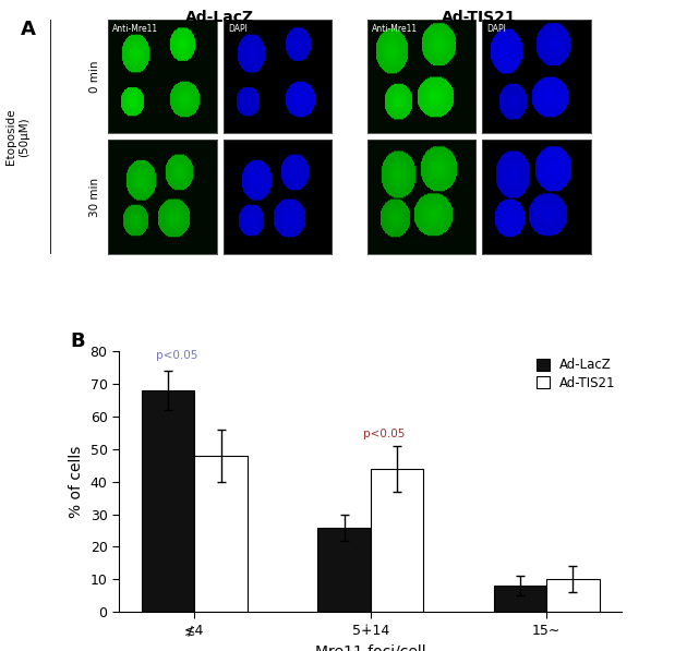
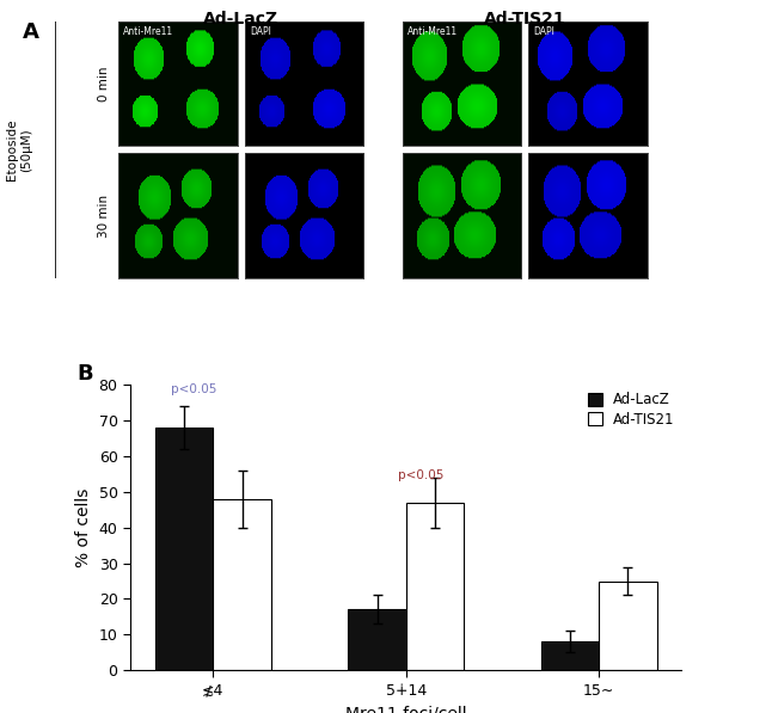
Ad-LacZ/5∔14: 26 -> 17
Ad-TIS21/5∔14: 44 -> 47
Ad-TIS21/15∼: 10 -> 25
